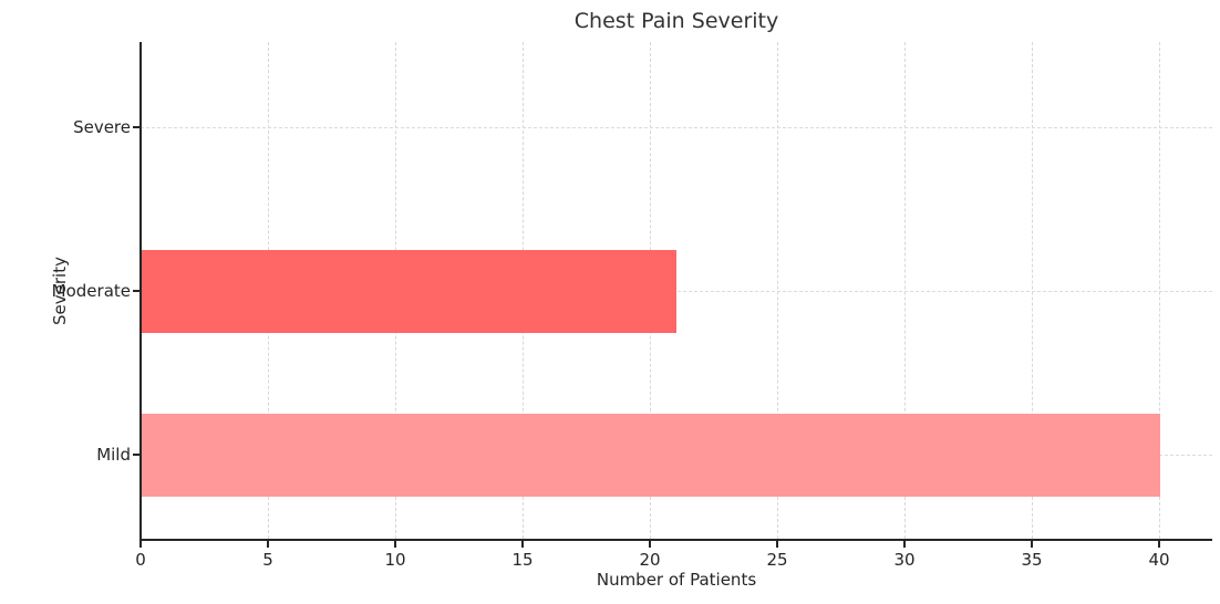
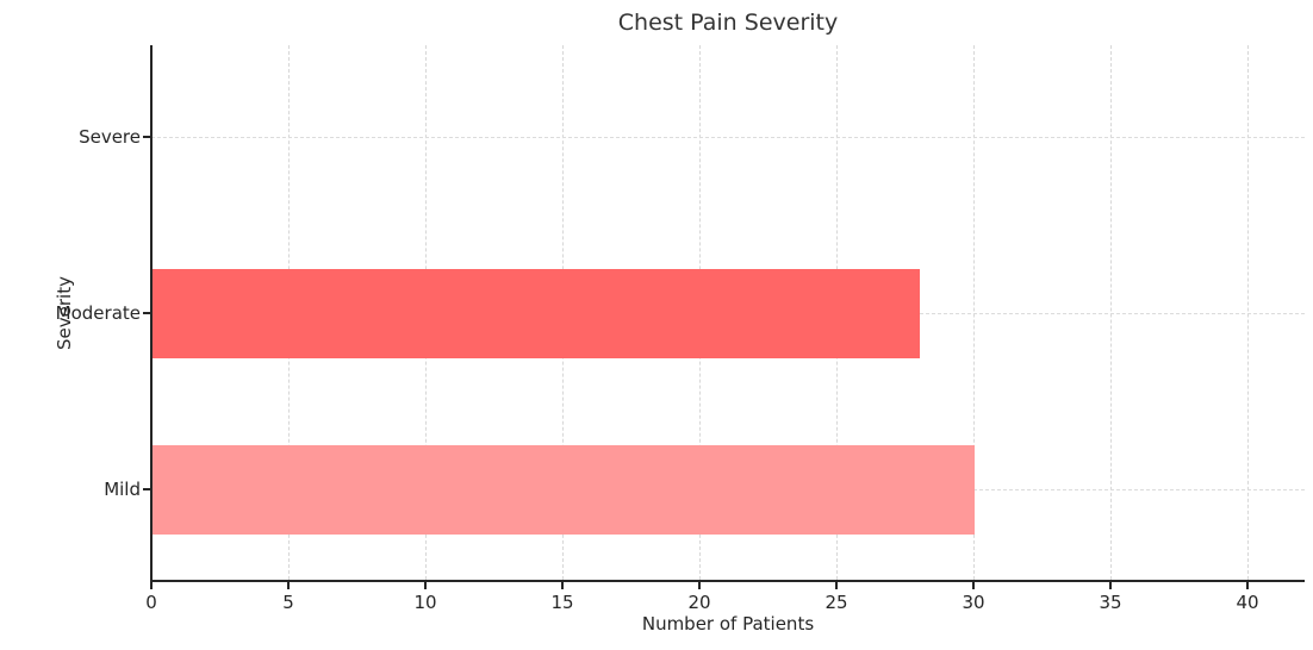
Moderate: 21 -> 28
Mild: 40 -> 30
